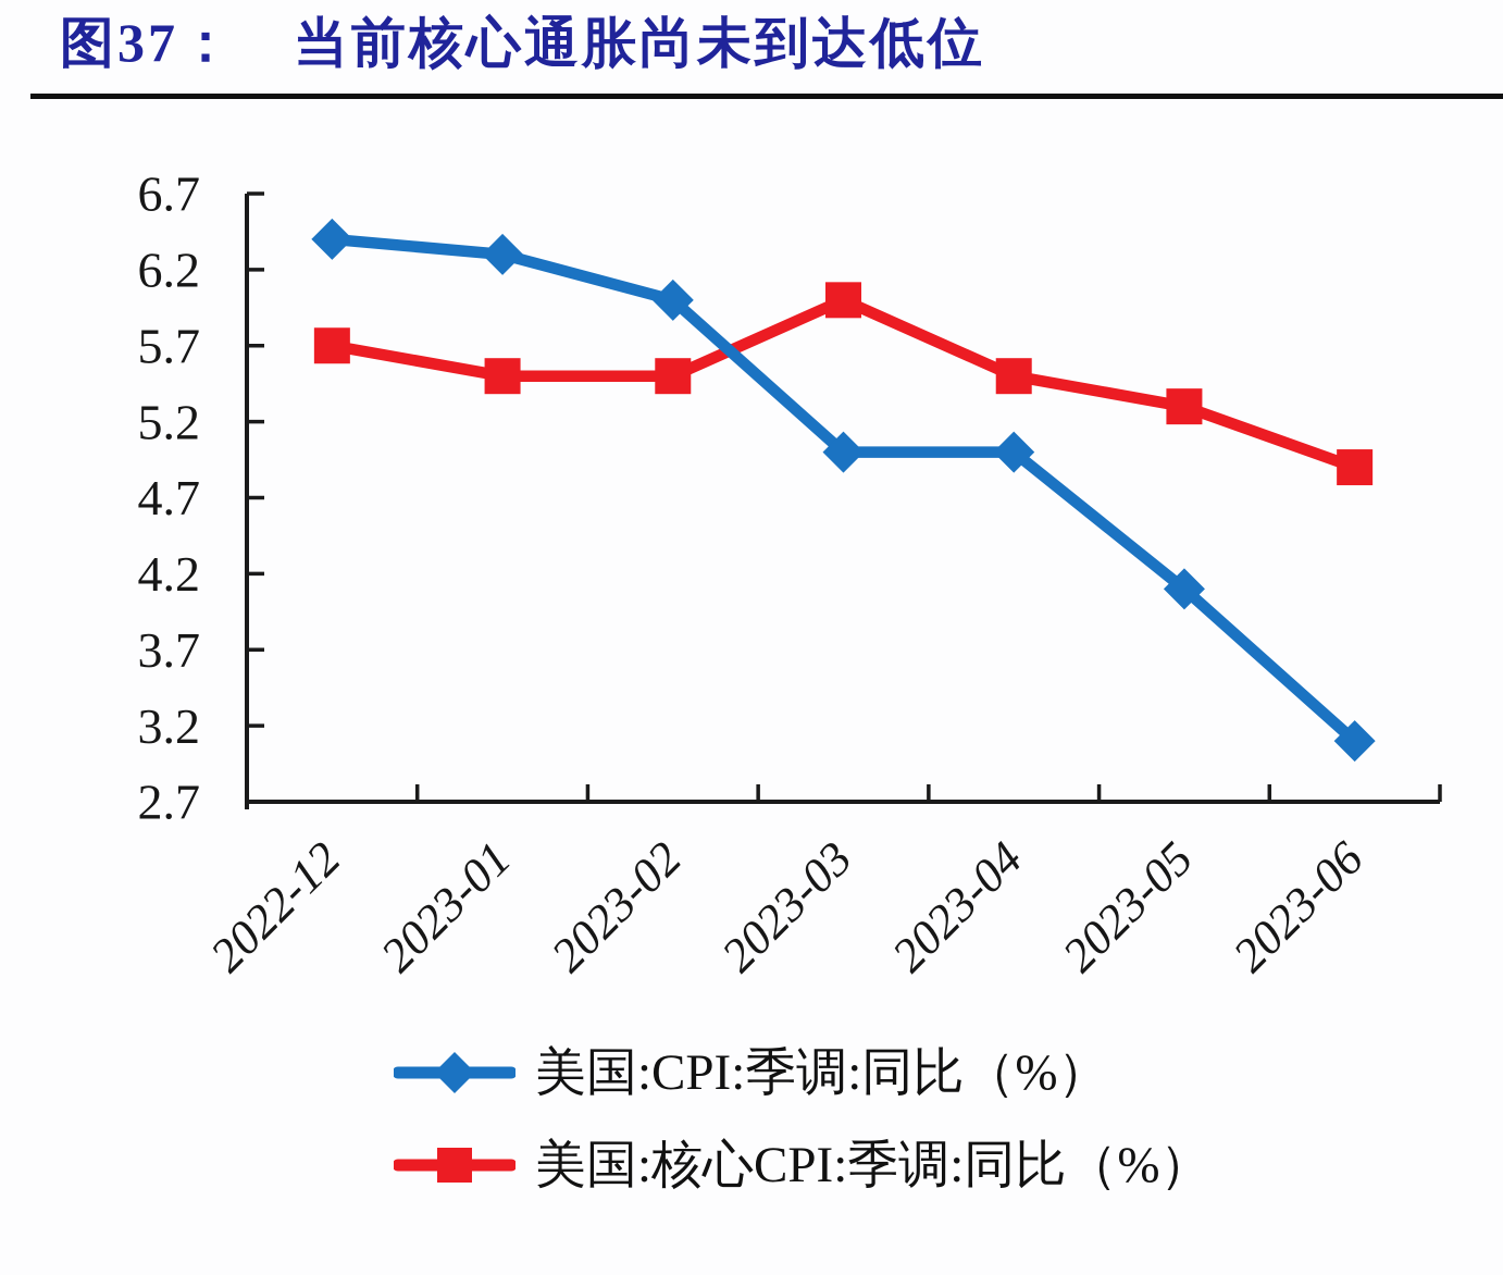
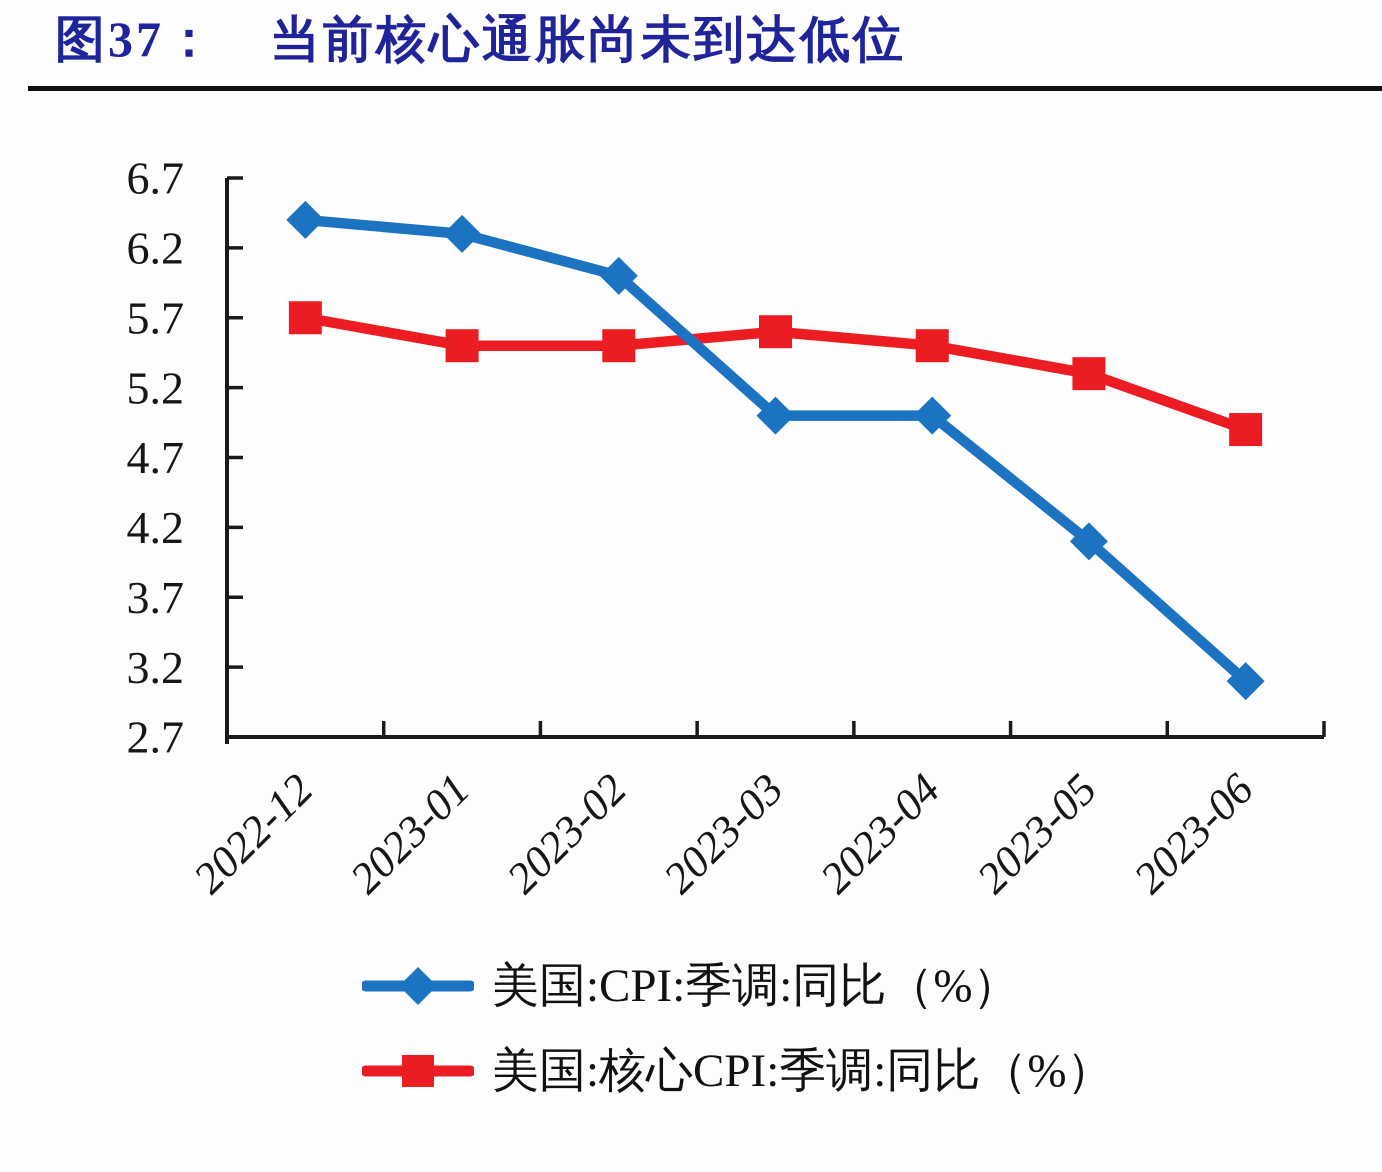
美国:核心CPI:季调:同比（%）/2023-03: 6.0 -> 5.6
